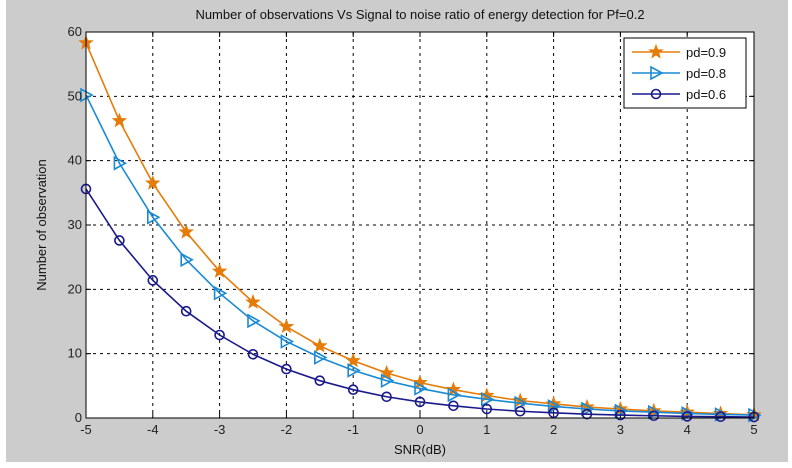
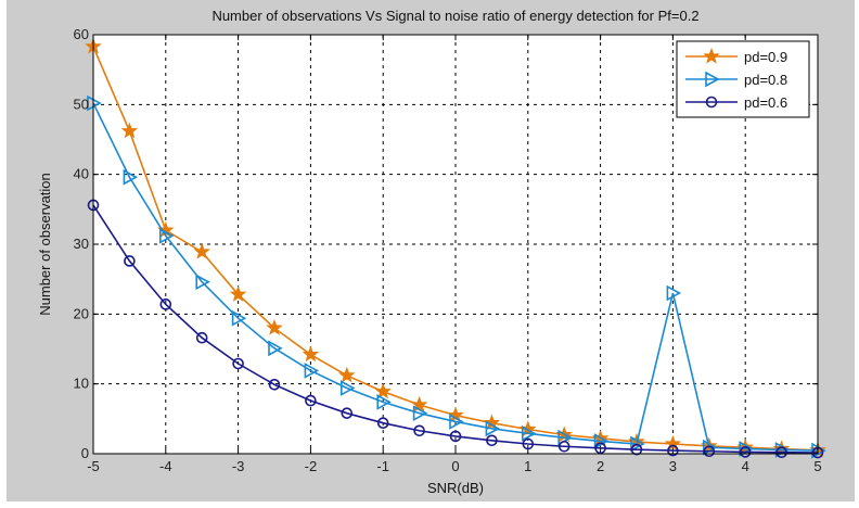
pd=0.9/-4: 36 -> 32
pd=0.8/3: 1 -> 23
